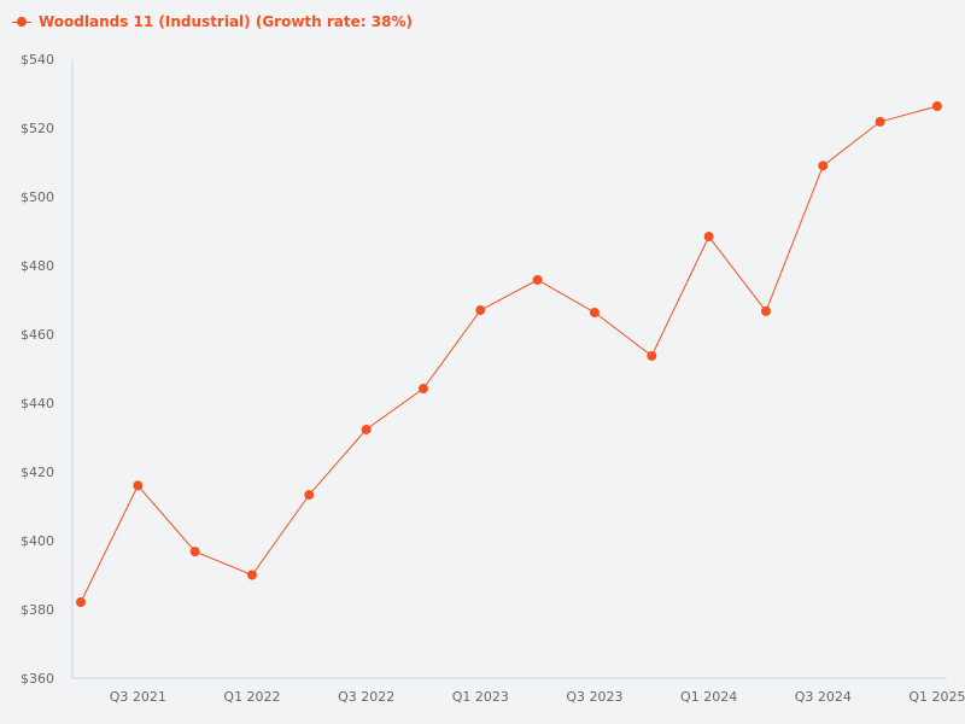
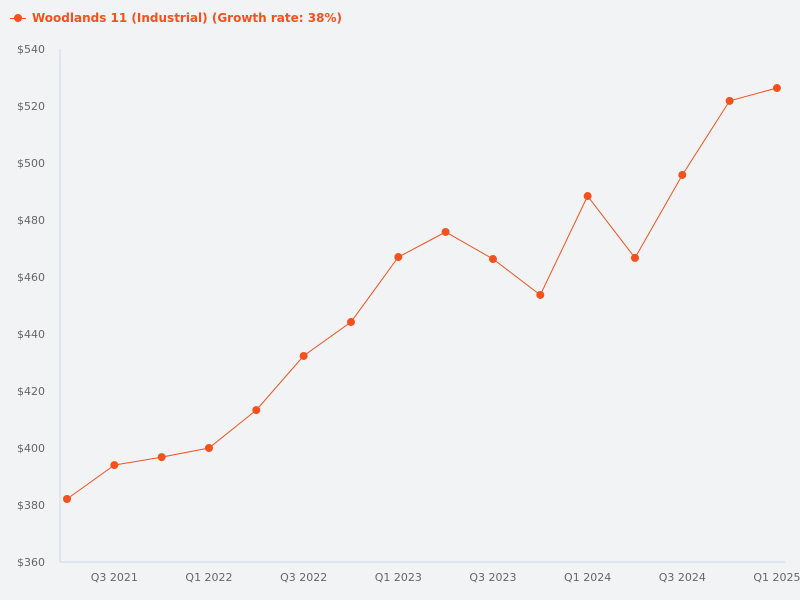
Q3 2021: $416 -> $394
Q1 2022: $390 -> $400
Q3 2024: $509 -> $496
